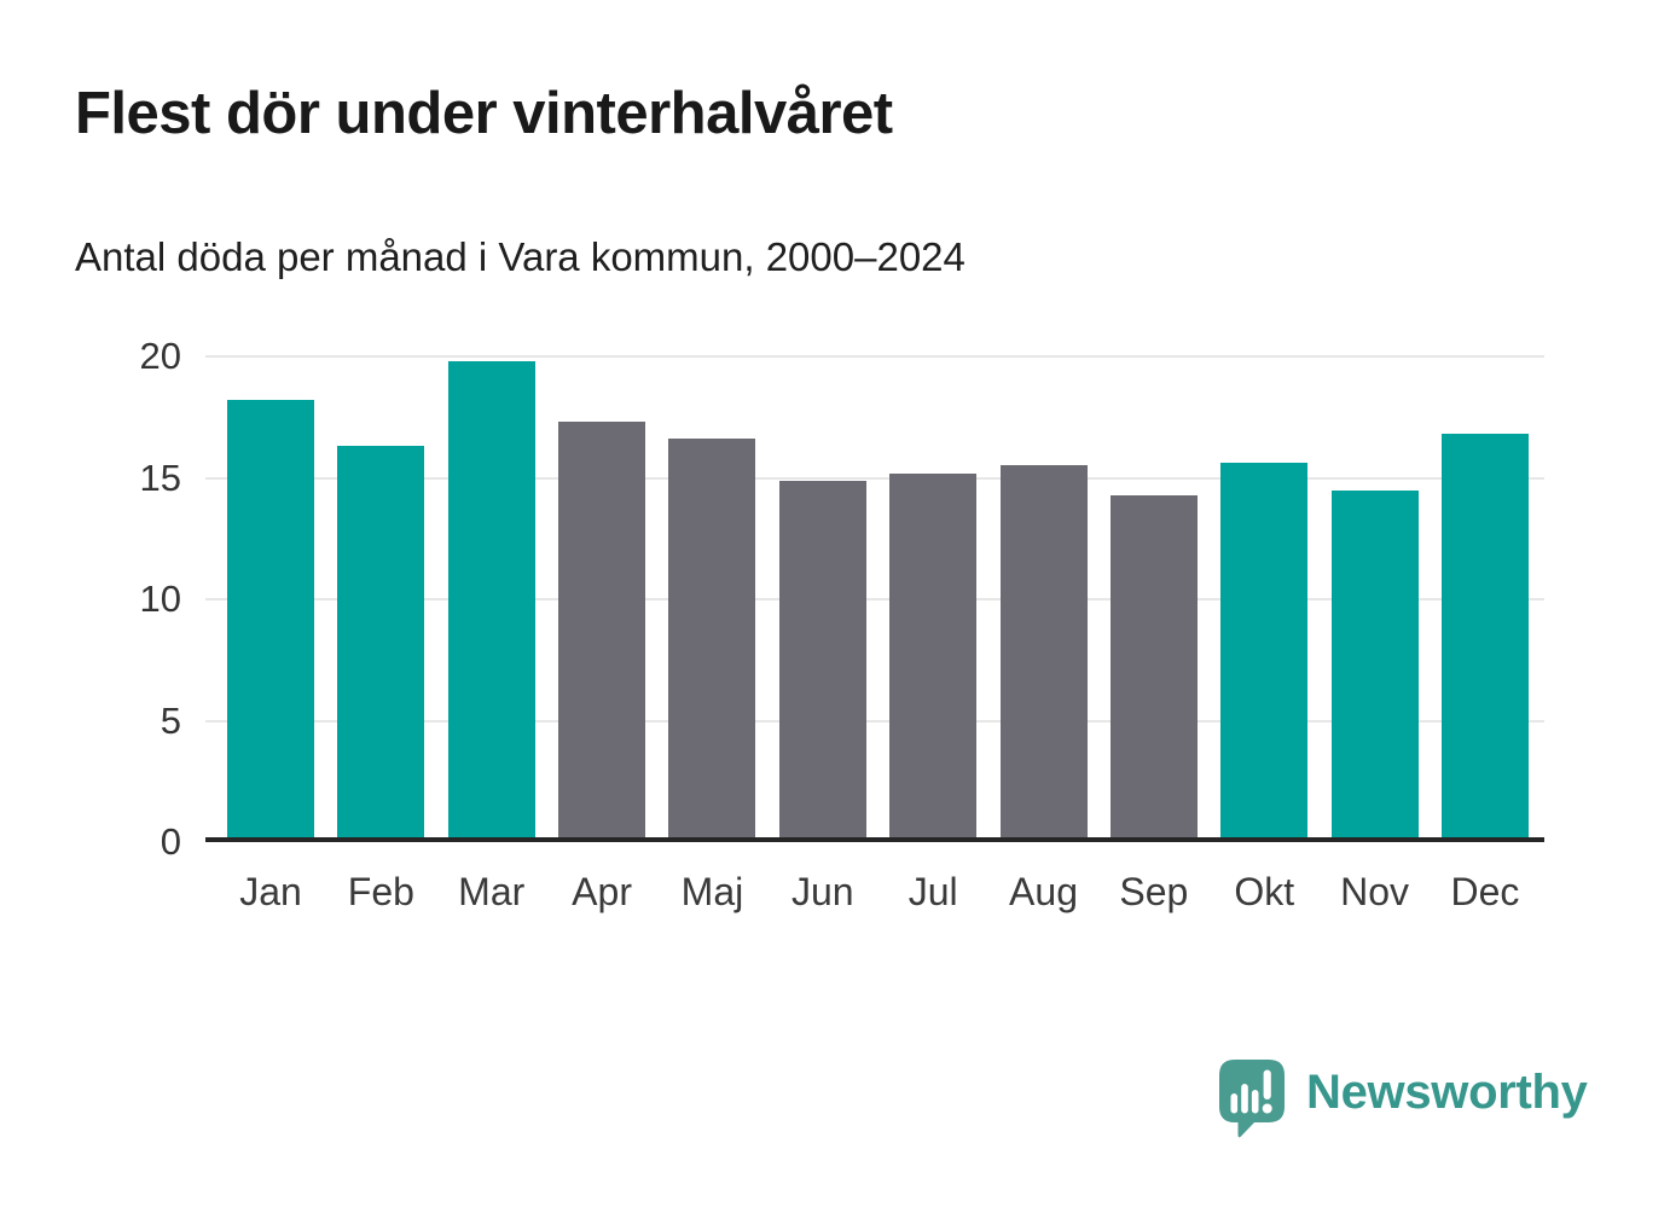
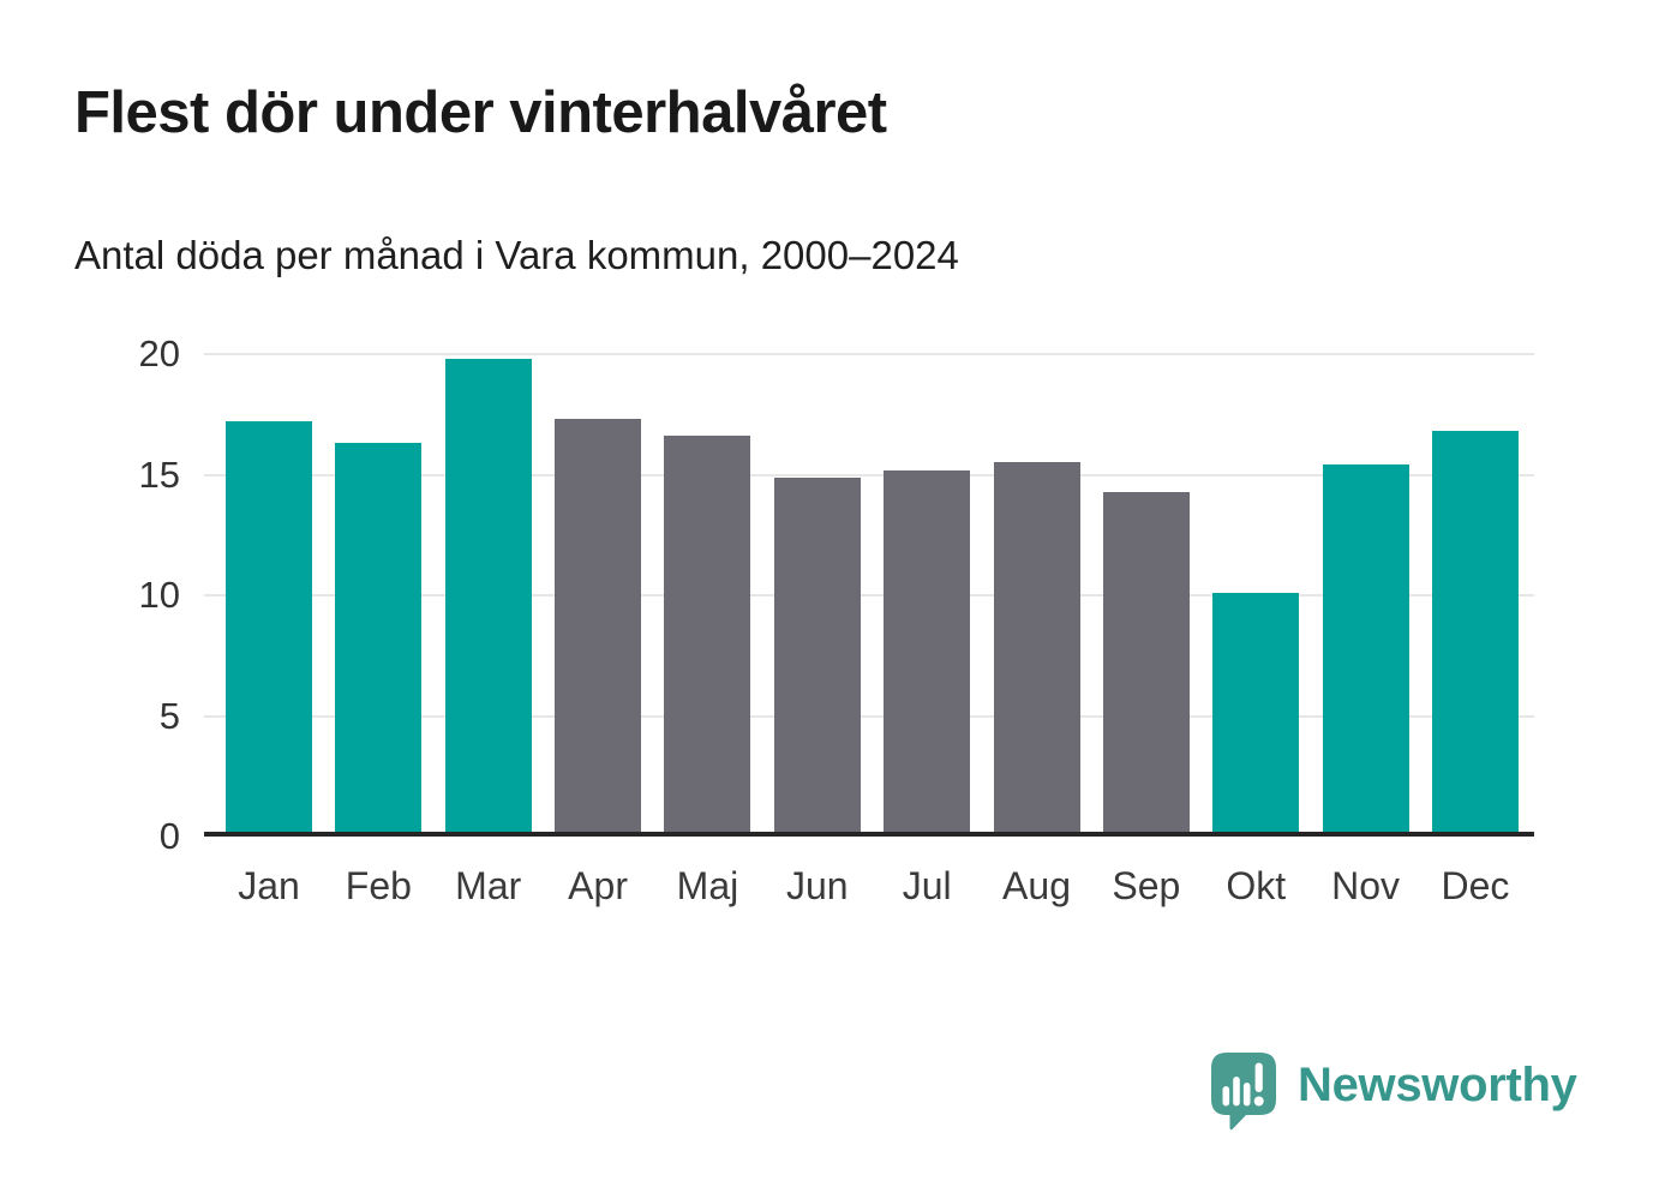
Jan: 18.0 -> 17.0
Okt: 15.4 -> 9.9
Nov: 14.3 -> 15.2
